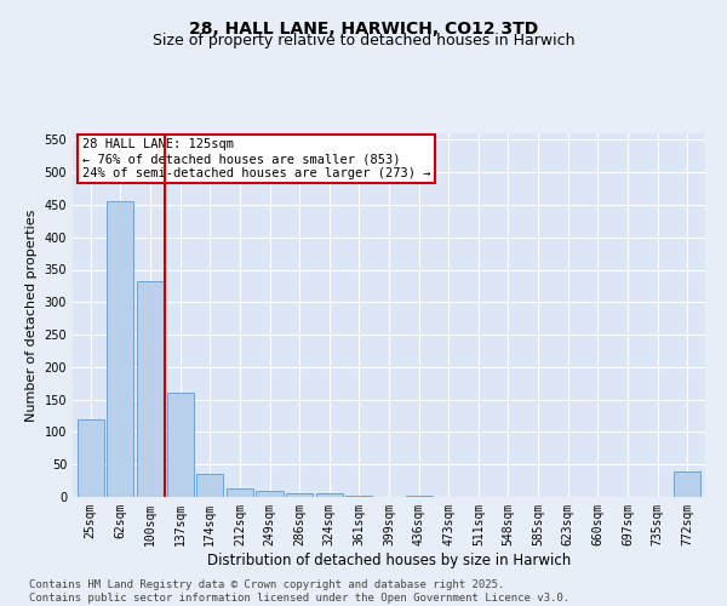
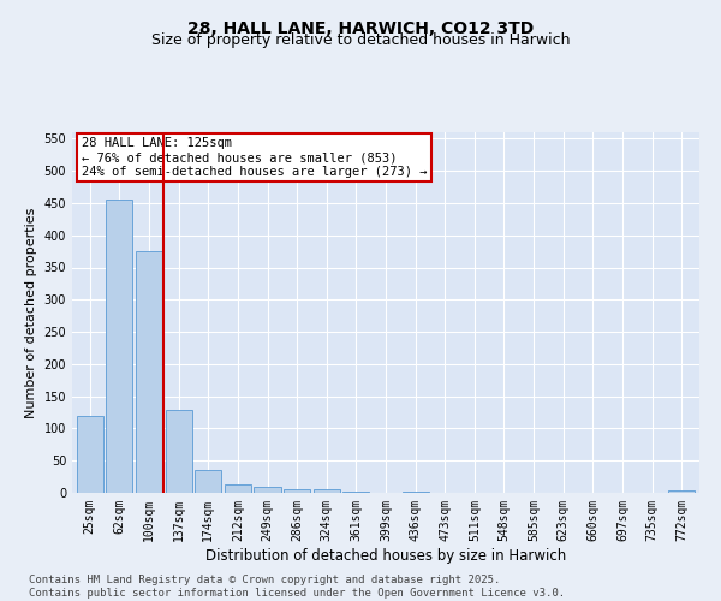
100sqm: 332 -> 375
137sqm: 160 -> 128
772sqm: 40 -> 4
